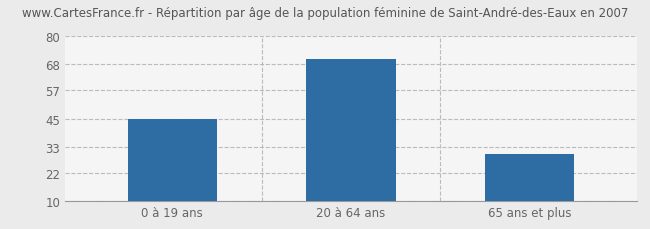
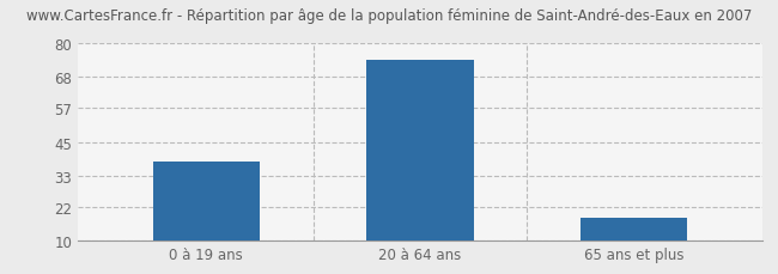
0 à 19 ans: 45 -> 38
20 à 64 ans: 70 -> 74
65 ans et plus: 30 -> 18
